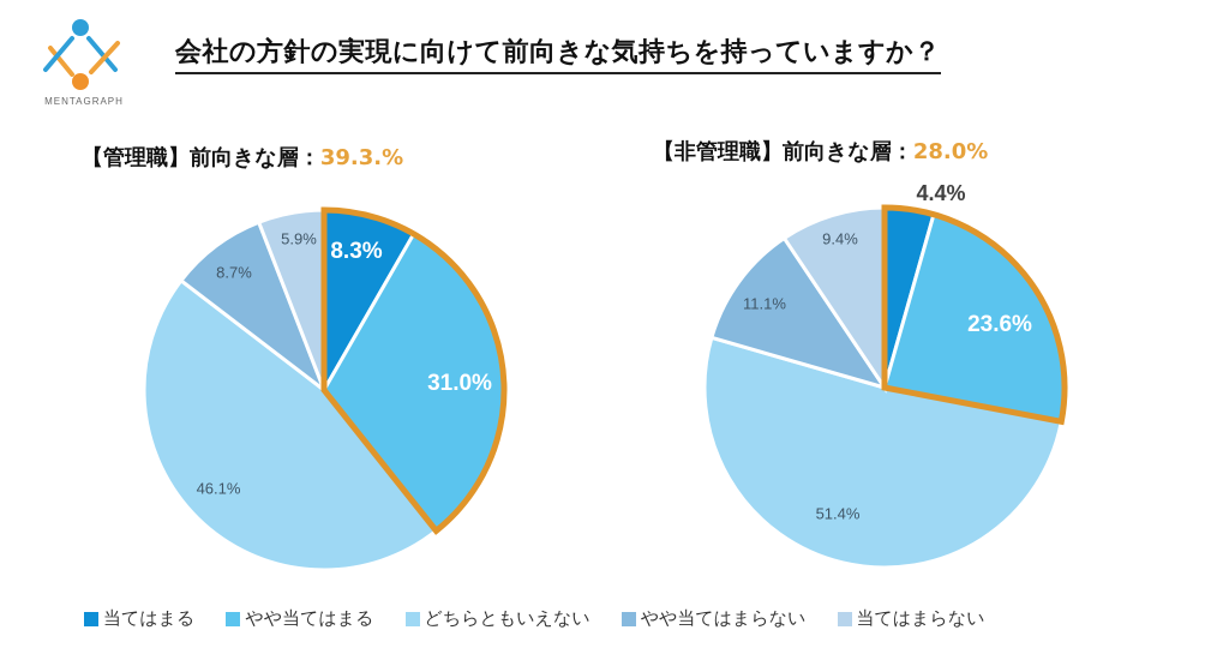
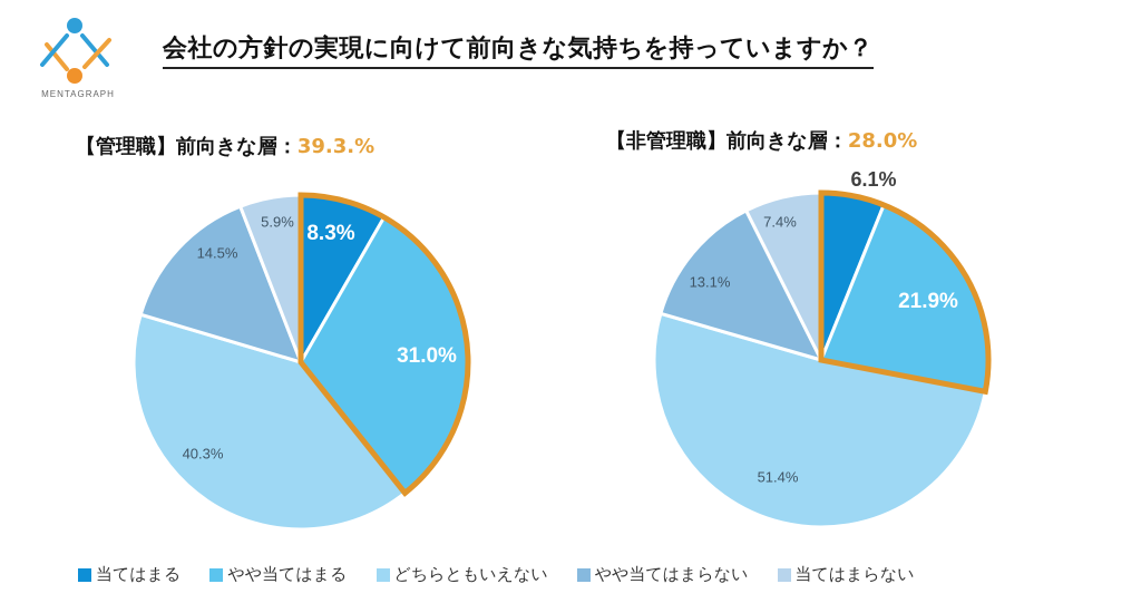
【管理職】前向きな層：/どちらともいえない: 46.1% -> 40.3%
【管理職】前向きな層：/やや当てはまらない: 8.7% -> 14.5%
【非管理職】前向きな層：/当てはまる: 4.4% -> 6.1%
【非管理職】前向きな層：/やや当てはまる: 23.6% -> 21.9%
【非管理職】前向きな層：/やや当てはまらない: 11.1% -> 13.1%
【非管理職】前向きな層：/当てはまらない: 9.4% -> 7.4%
